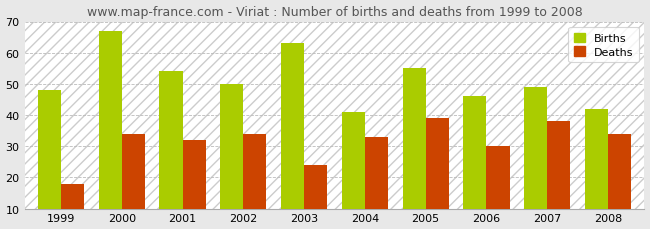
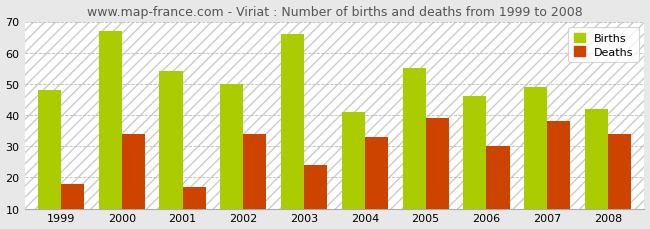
Deaths/2001: 32 -> 17
Births/2003: 63 -> 66
